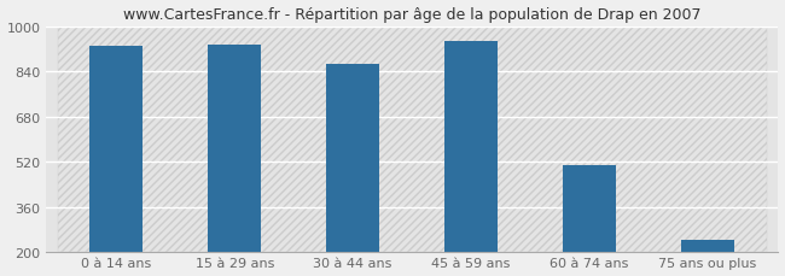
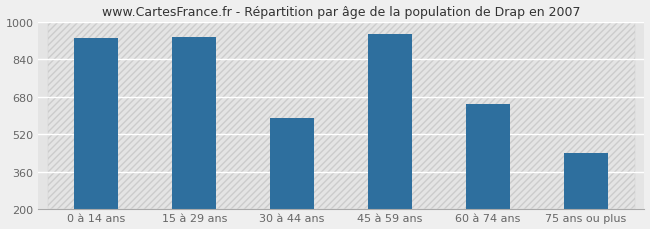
30 à 44 ans: 865 -> 590
60 à 74 ans: 510 -> 650
75 ans ou plus: 245 -> 440
